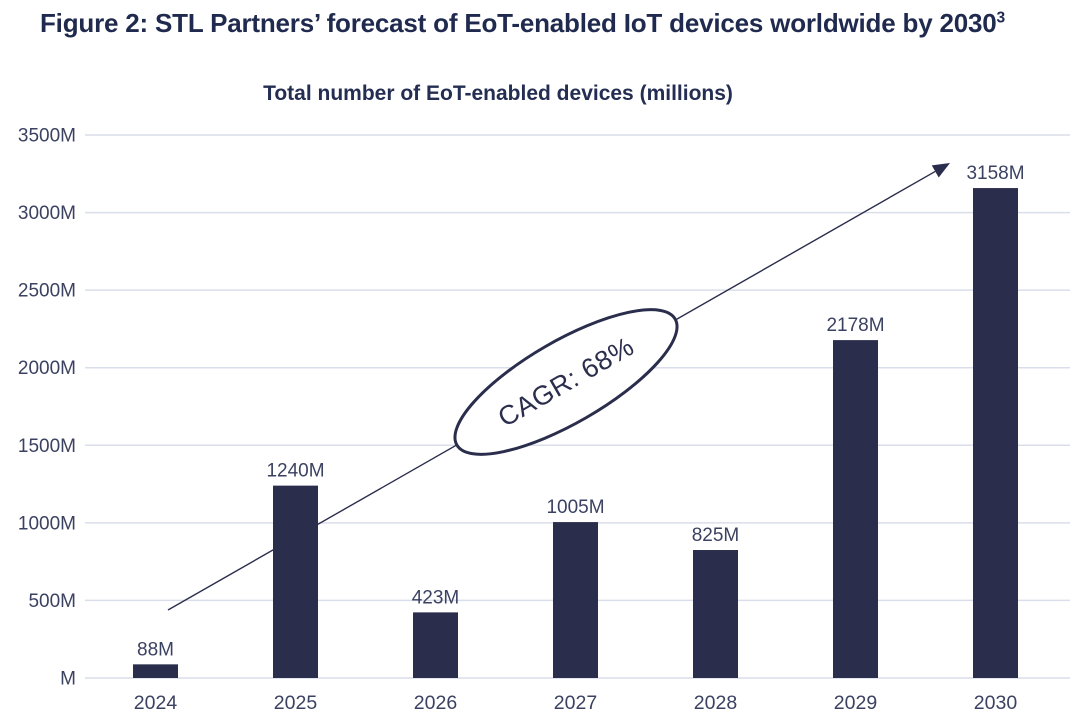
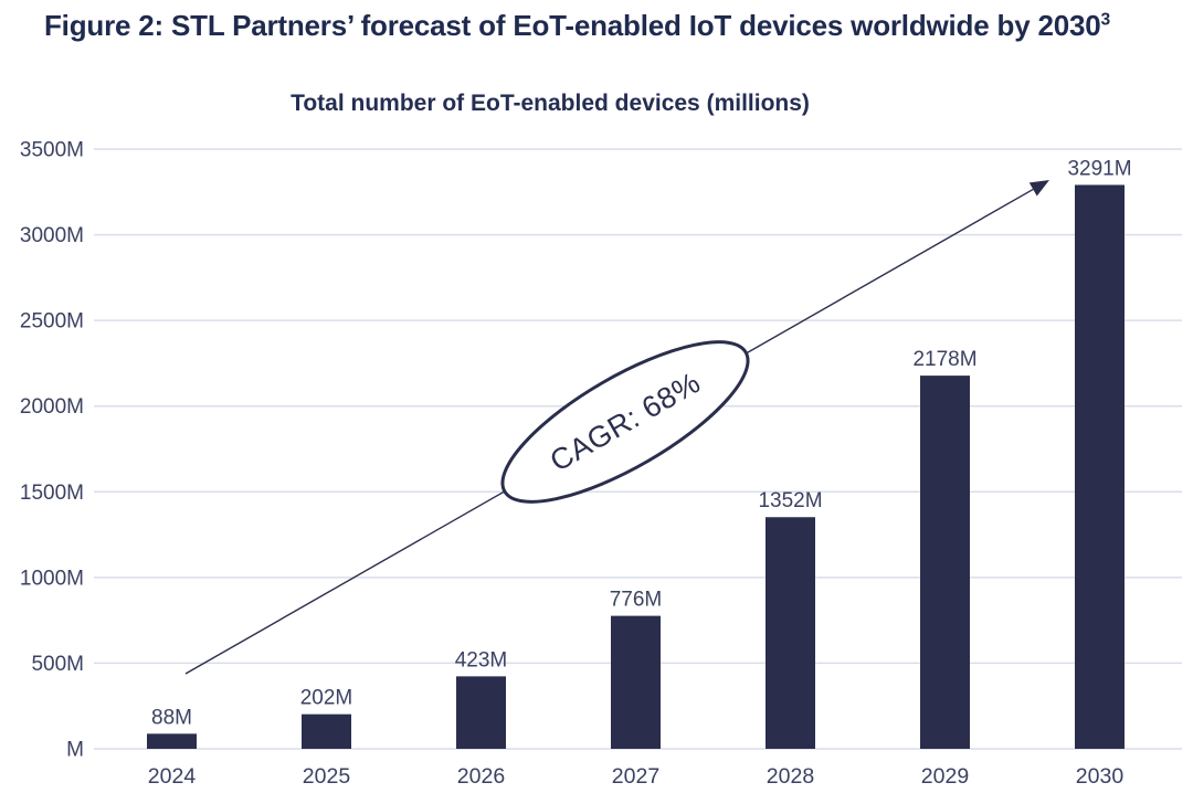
2025: 1240M -> 202M
2027: 1005M -> 776M
2028: 825M -> 1352M
2030: 3158M -> 3291M
